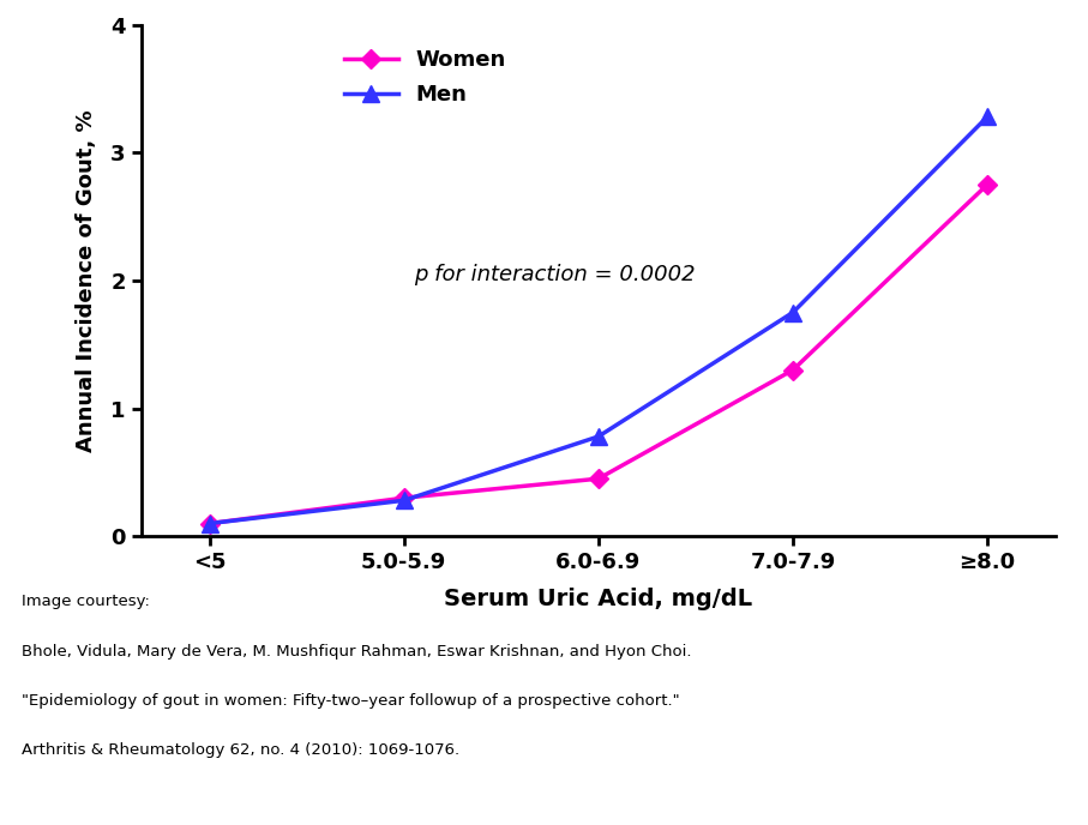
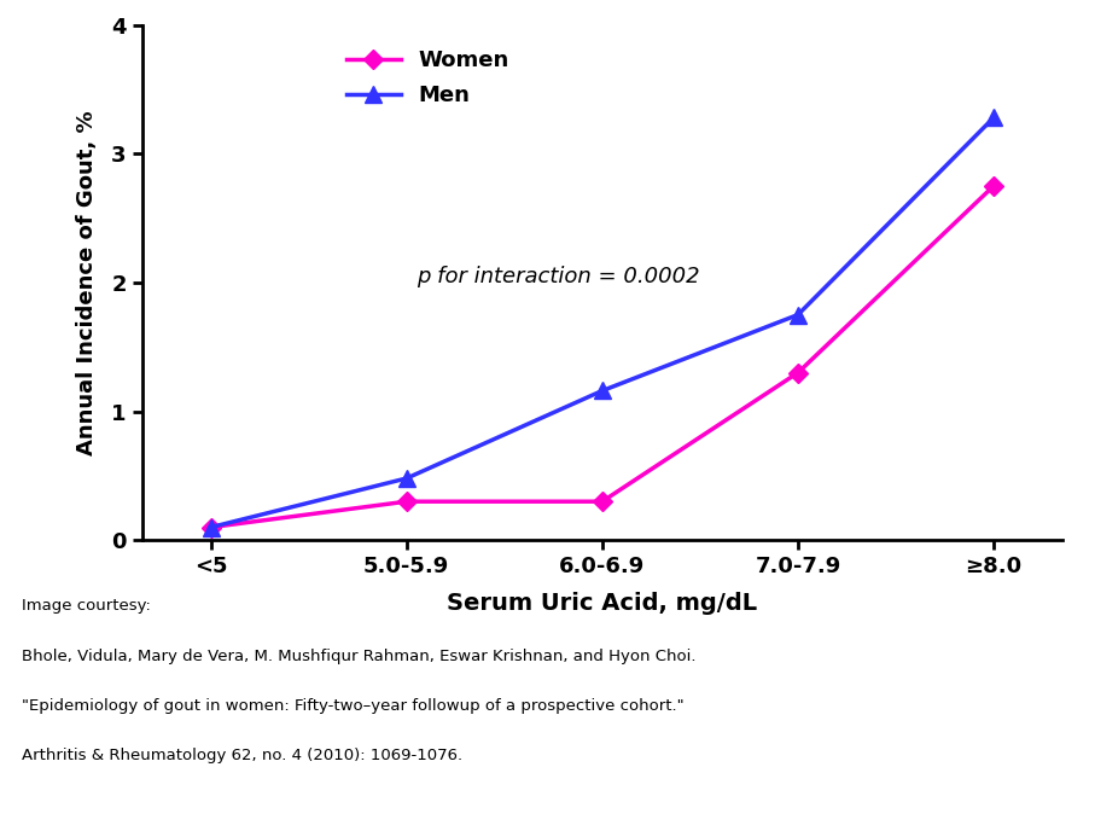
Men/5.0-5.9: 0.28 -> 0.48
Women/6.0-6.9: 0.45 -> 0.30
Men/6.0-6.9: 0.78 -> 1.16
